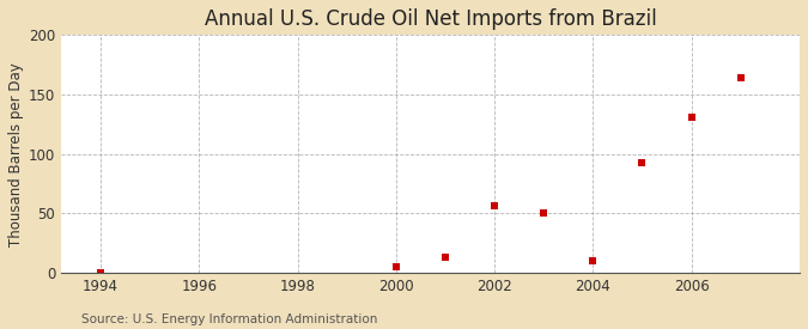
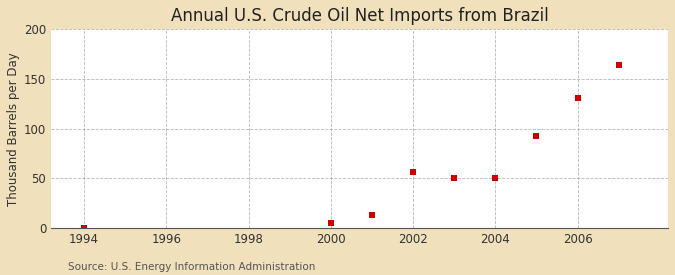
2004: 10 -> 50
